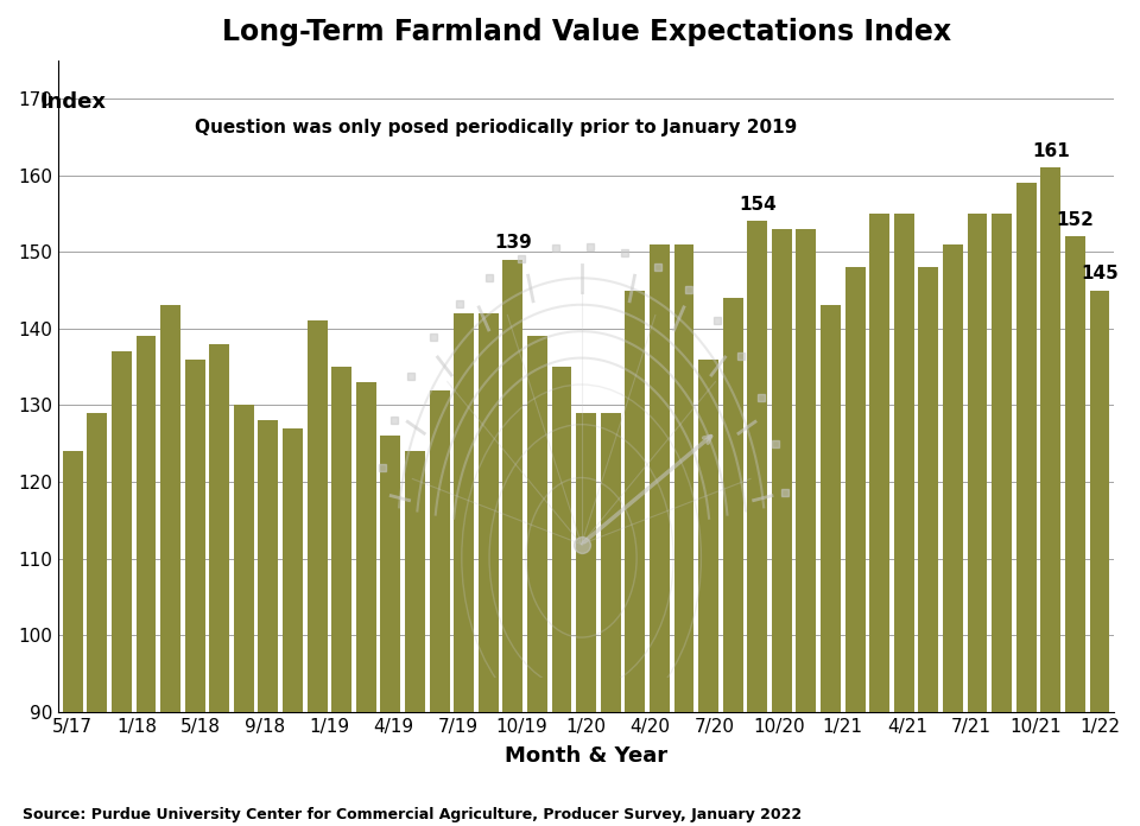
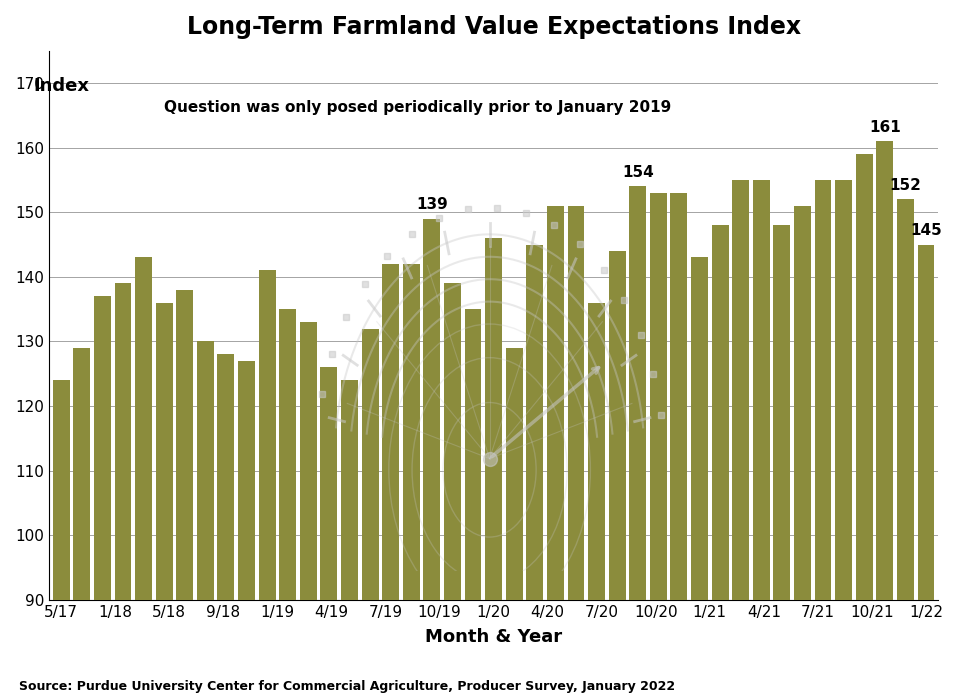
Long-Term Farmland Value Expectations Index/1/20: 129 -> 146
